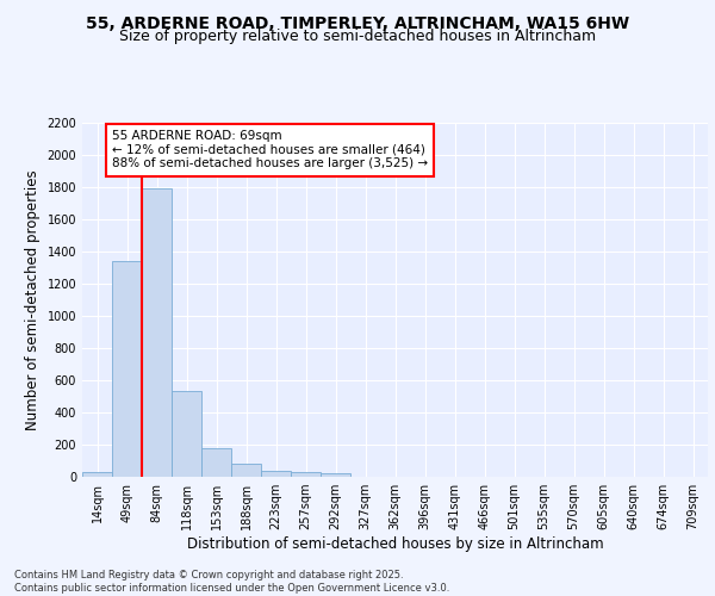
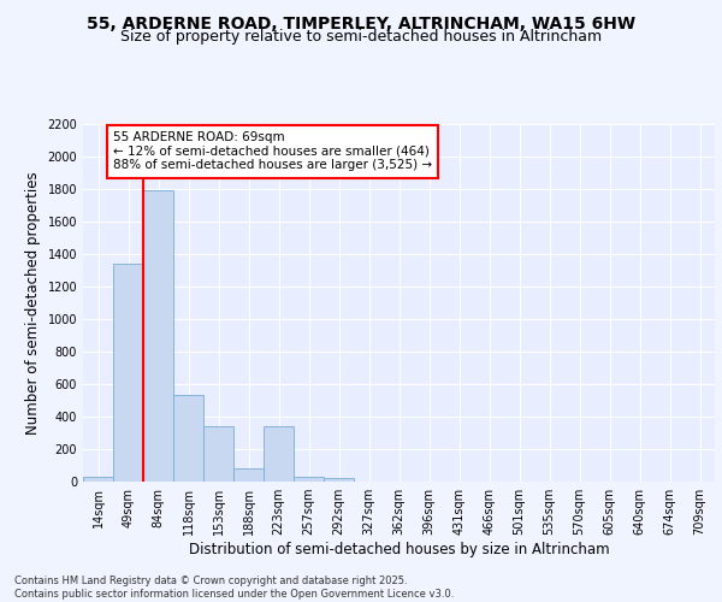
153sqm: 180 -> 340
223sqm: 40 -> 340
